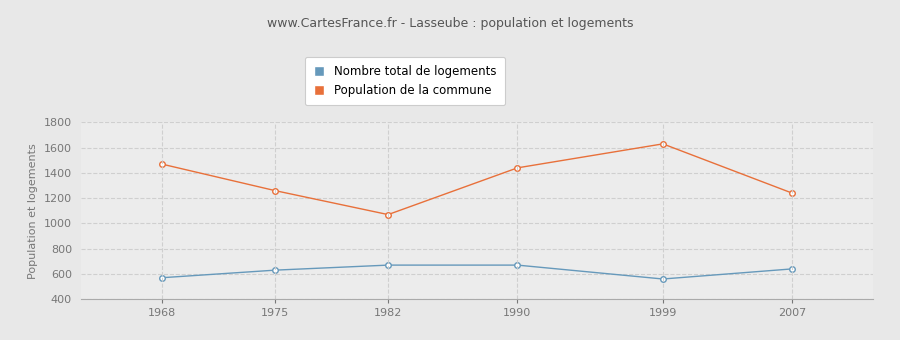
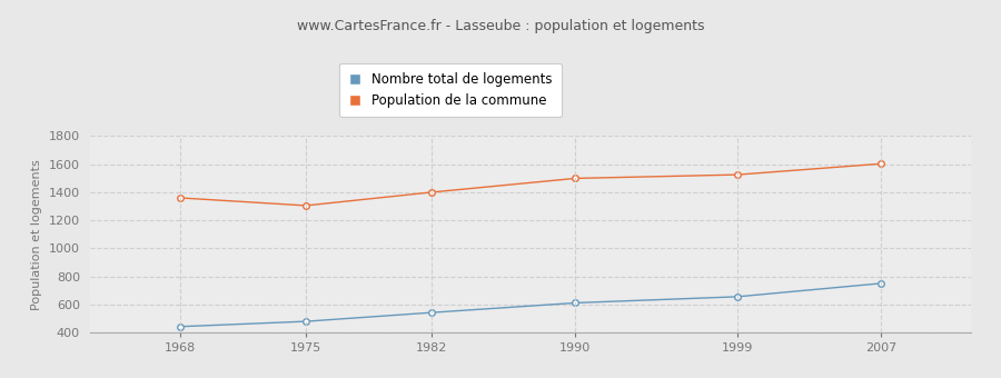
Nombre total de logements/1968: 570 -> 440
Population de la commune/1968: 1470 -> 1360
Nombre total de logements/1975: 630 -> 480
Population de la commune/1975: 1260 -> 1300
Nombre total de logements/1982: 670 -> 540
Population de la commune/1982: 1070 -> 1400
Nombre total de logements/1990: 670 -> 610
Population de la commune/1990: 1440 -> 1500
Nombre total de logements/1999: 560 -> 660
Population de la commune/1999: 1630 -> 1520
Nombre total de logements/2007: 640 -> 750
Population de la commune/2007: 1240 -> 1600
